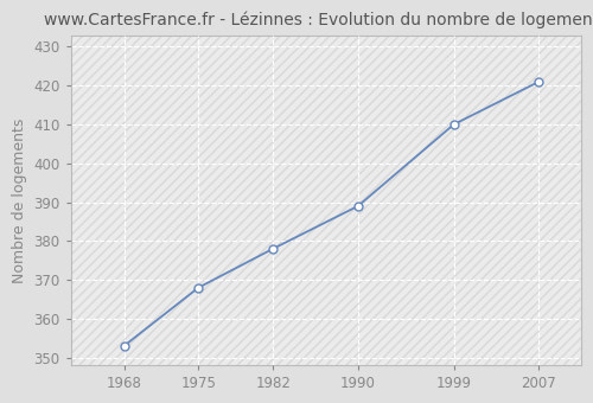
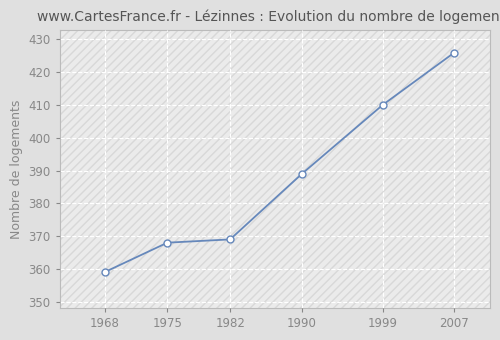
1968: 353 -> 359
1982: 378 -> 369
2007: 421 -> 426
